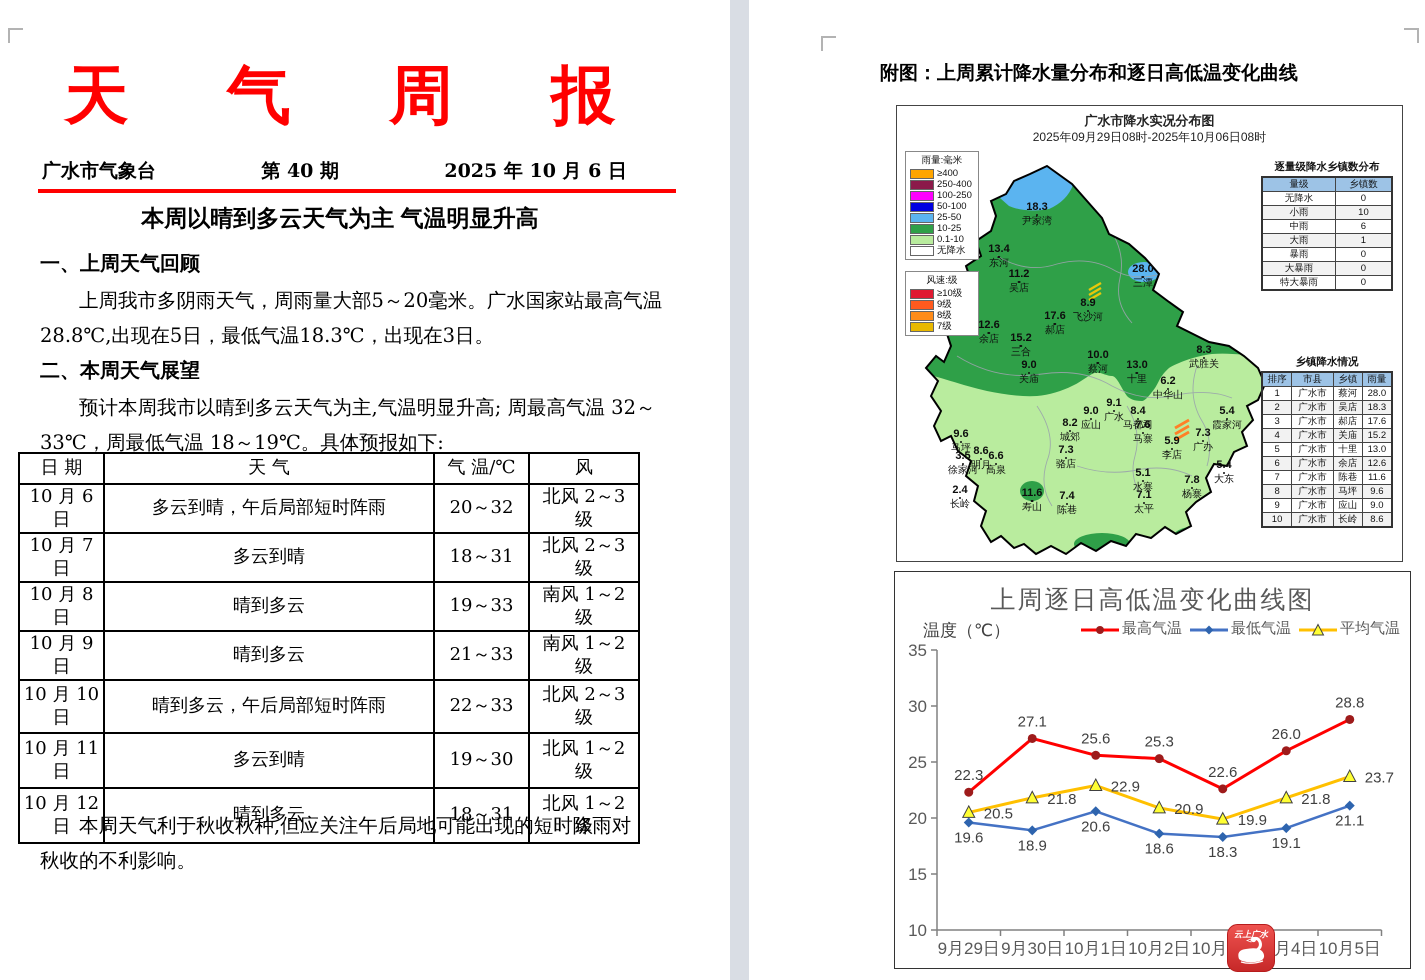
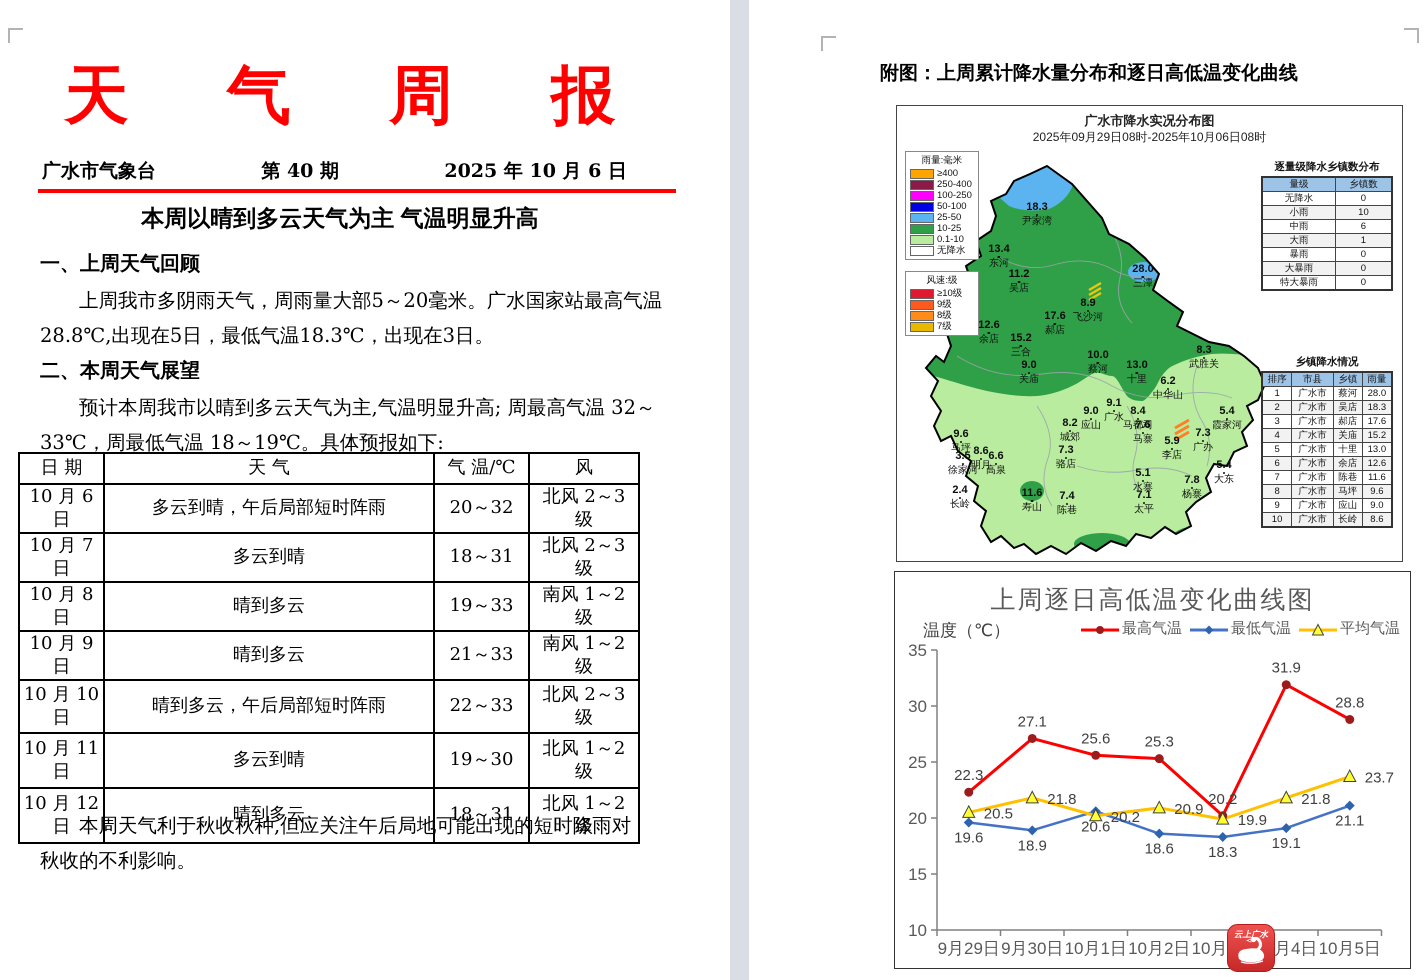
平均气温/10月1日: 22.9 -> 20.2
最高气温/10月3日: 22.6 -> 20.2
最高气温/10月4日: 26.0 -> 31.9
